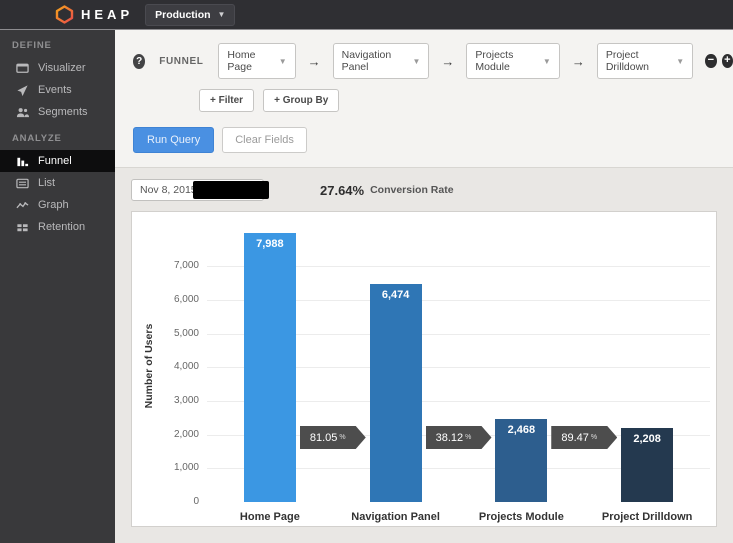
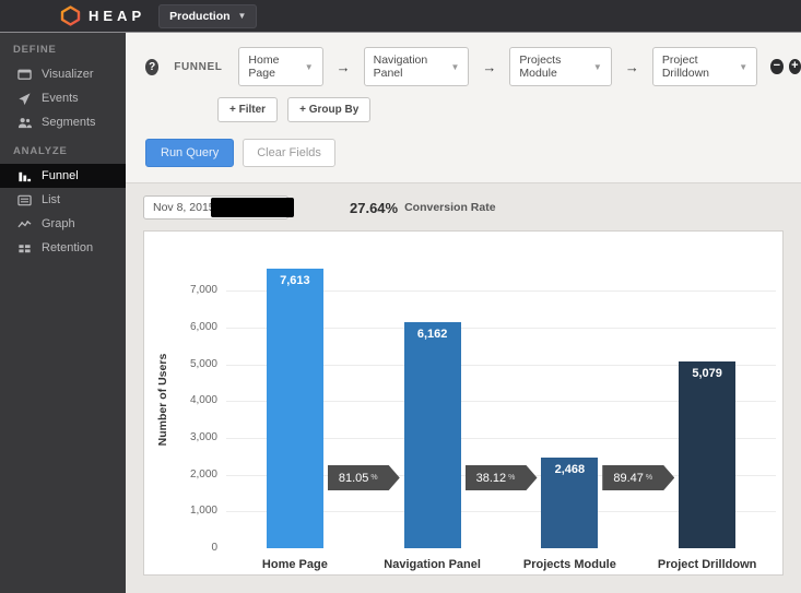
Home Page: 7,988 -> 7,613
Navigation Panel: 6,474 -> 6,162
Project Drilldown: 2,208 -> 5,079
